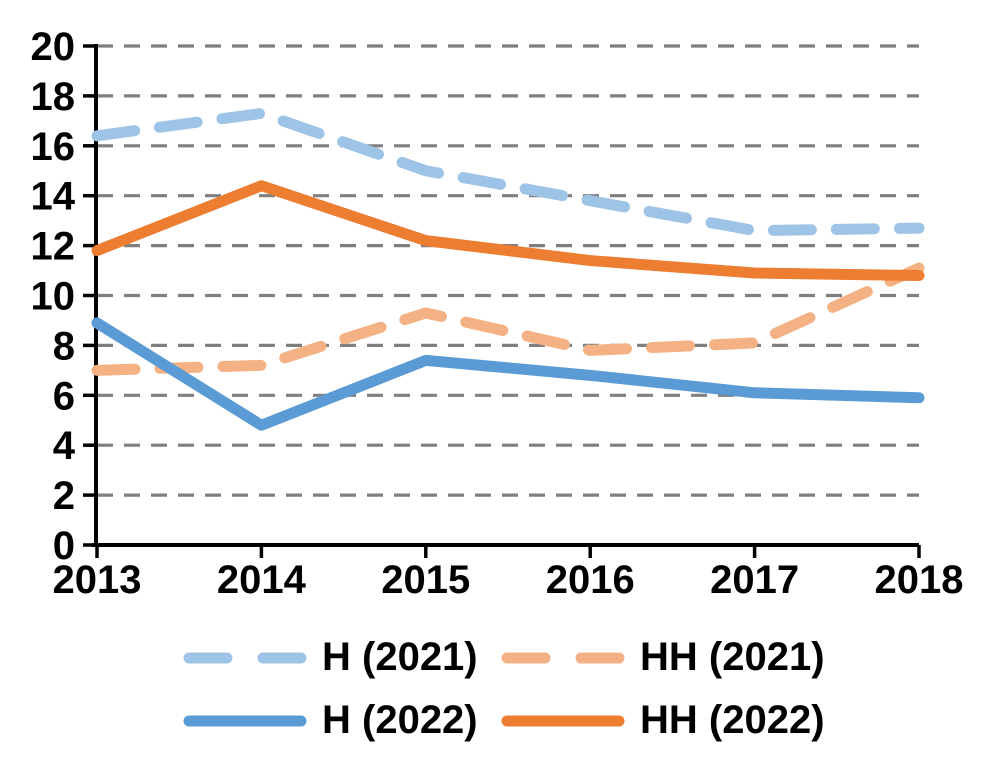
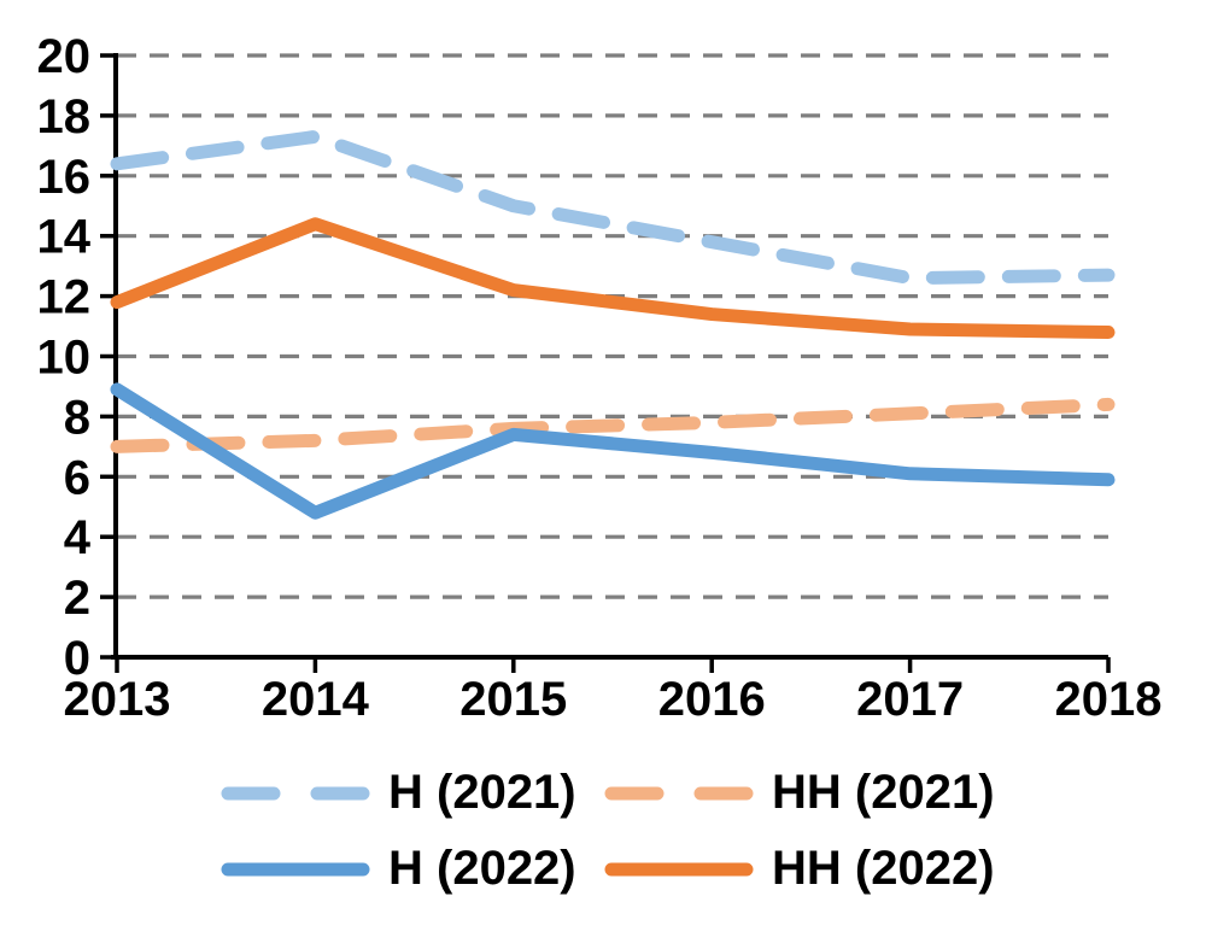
HH (2021)/2015: 9.3 -> 7.6
HH (2021)/2018: 11.1 -> 8.4
